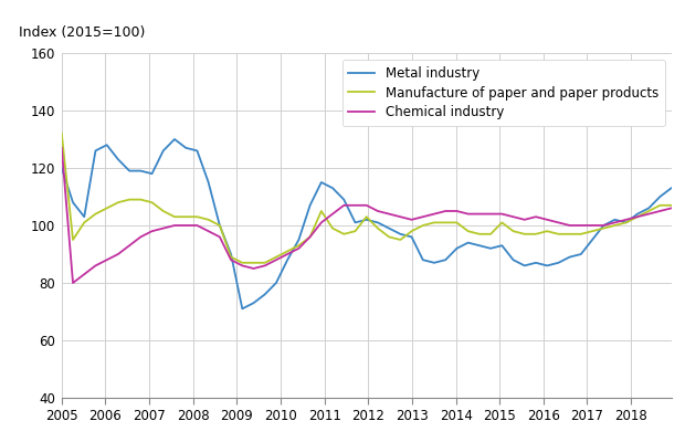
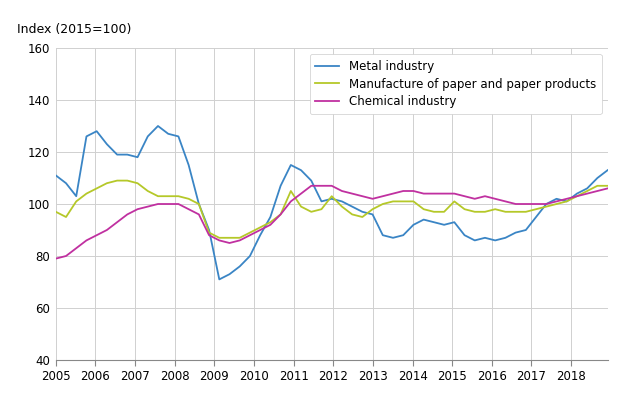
Metal industry/2005: 120 -> 111
Manufacture of paper and paper products/2005: 132 -> 97
Chemical industry/2005: 127 -> 79
